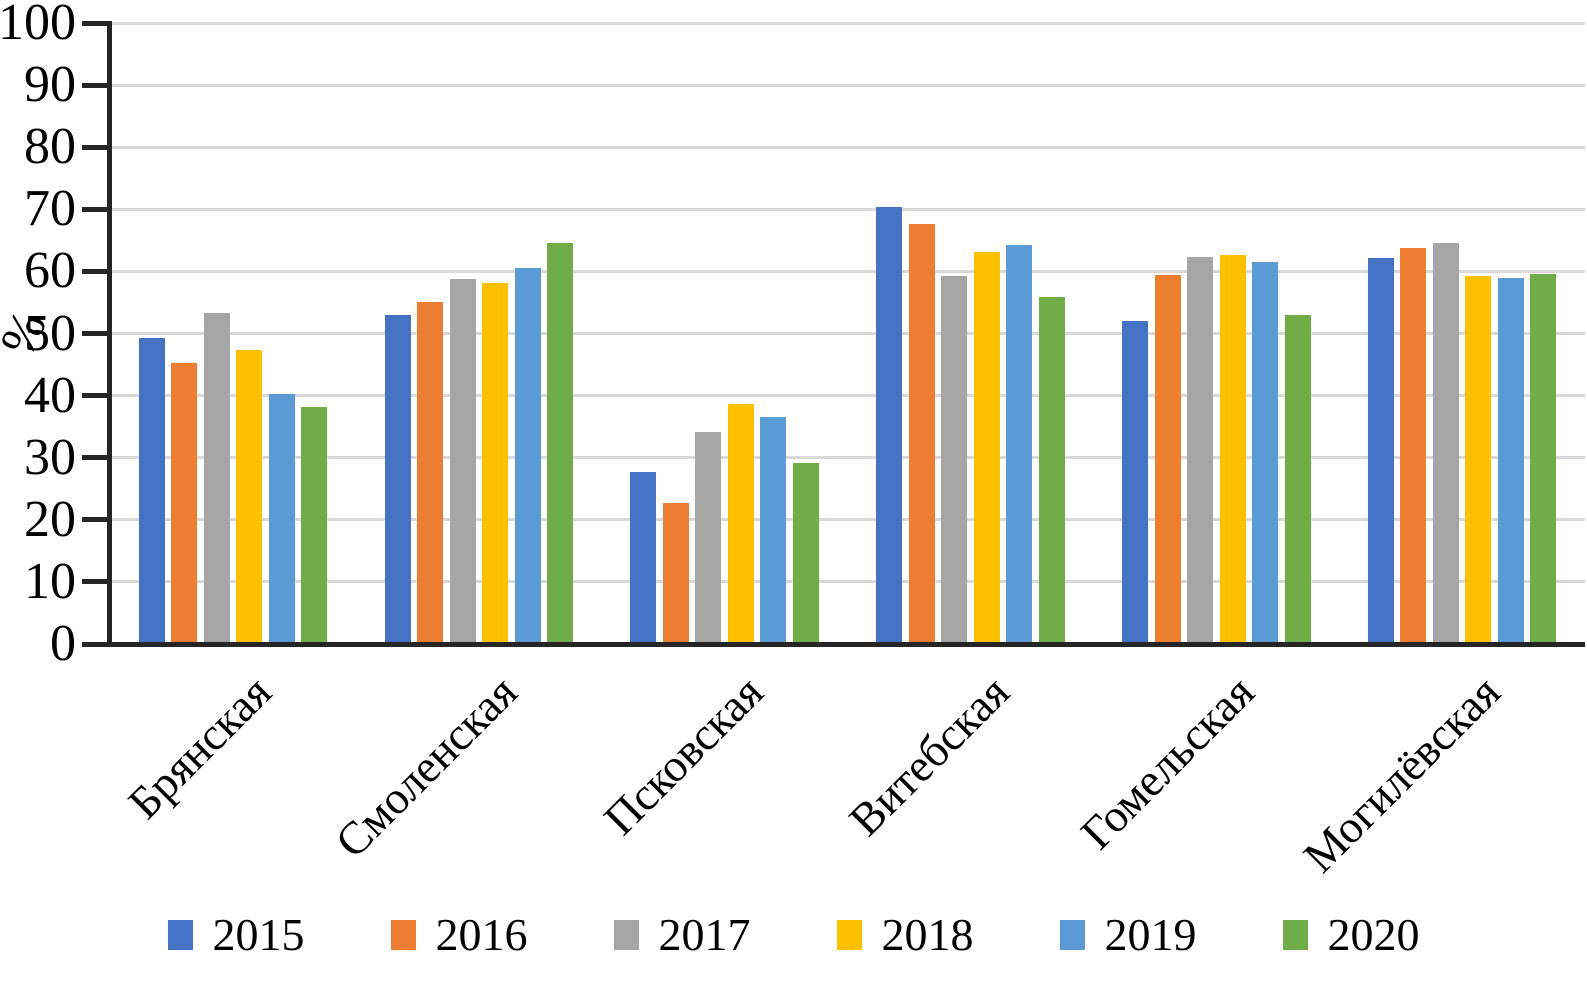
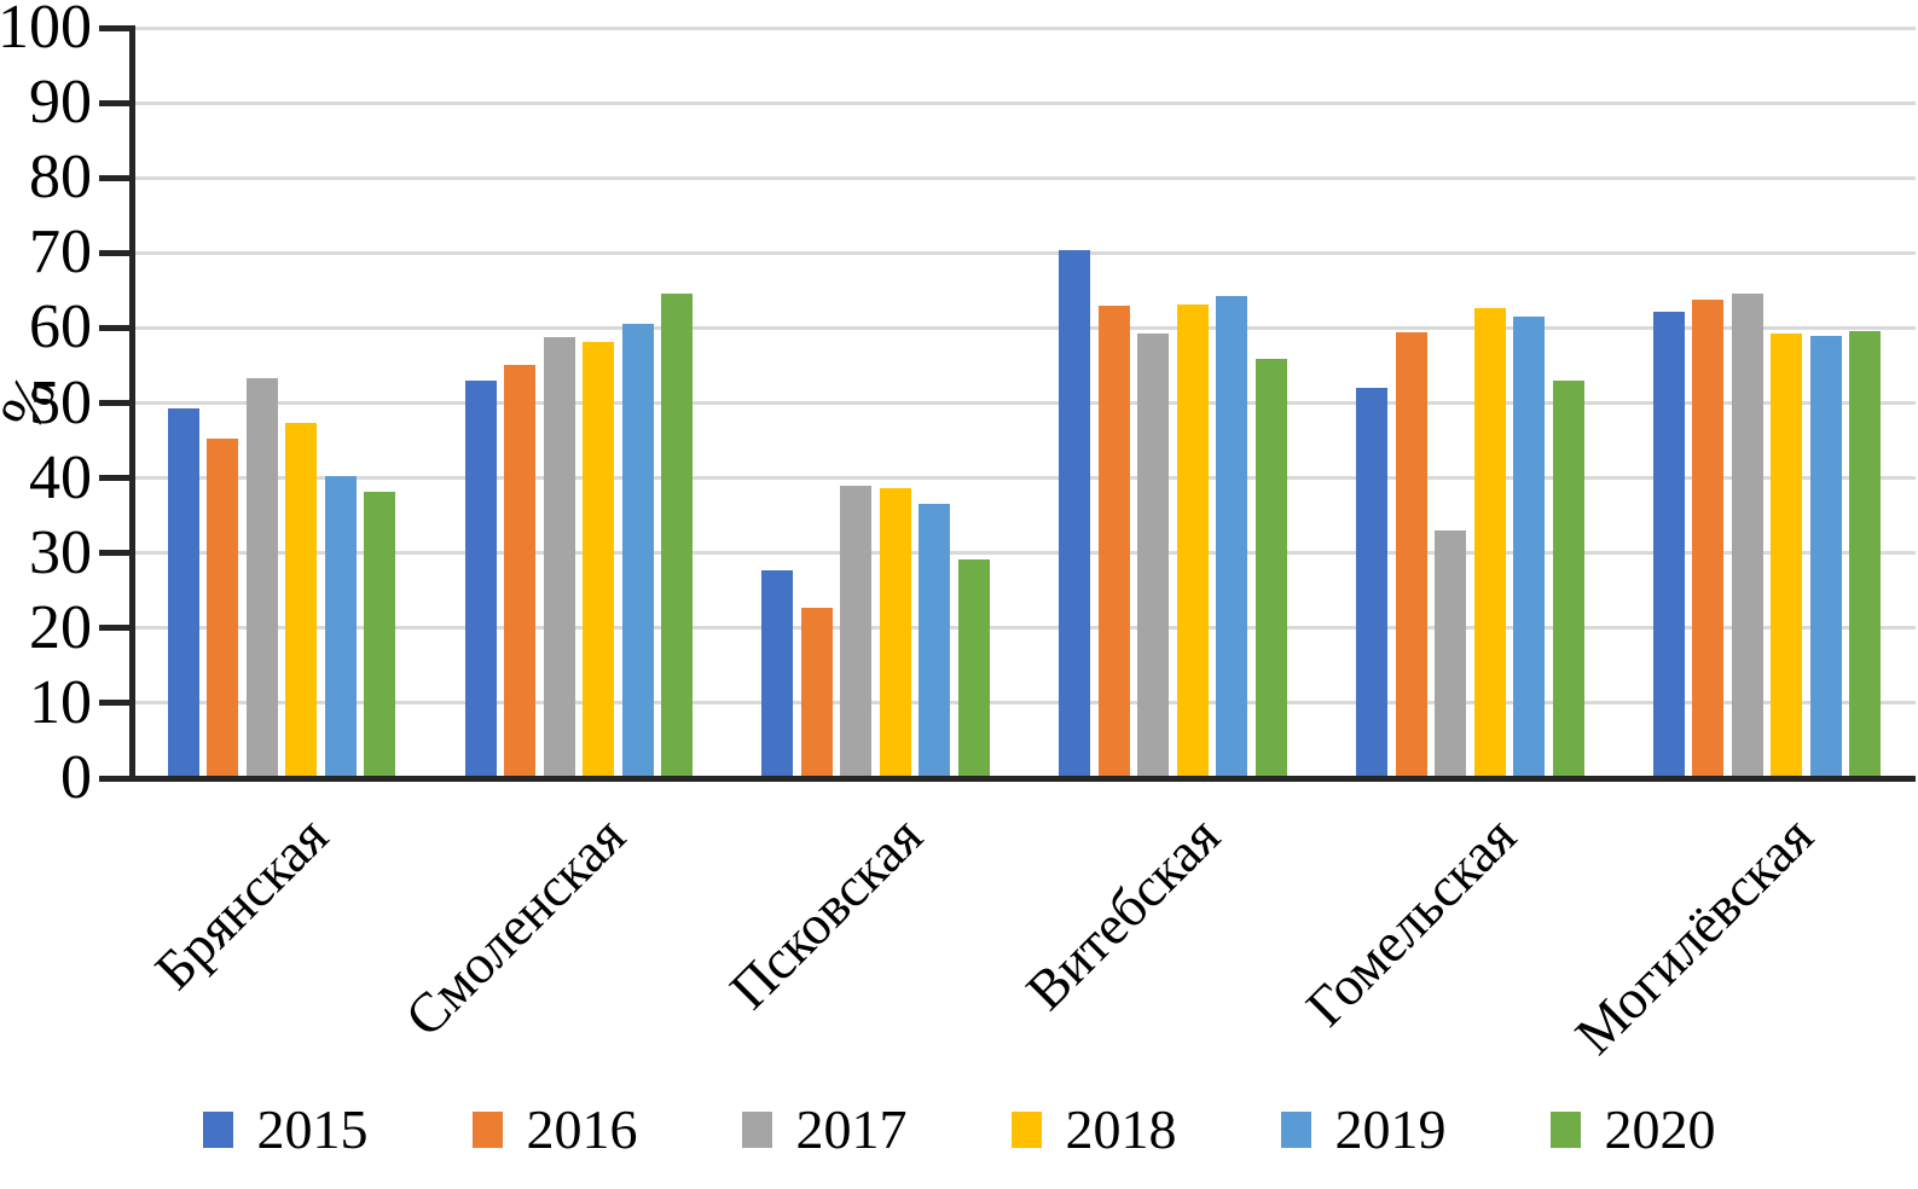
2017/Псковская: 34 -> 39
2016/Витебская: 68 -> 63
2017/Гомельская: 62 -> 33
